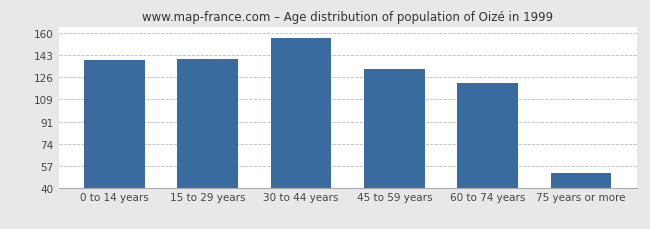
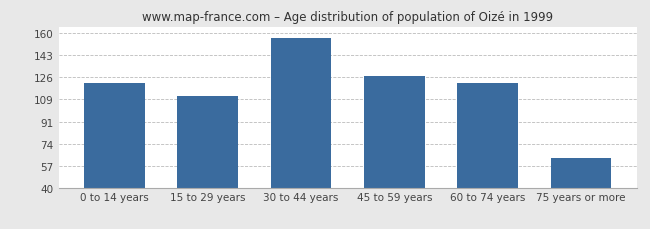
0 to 14 years: 139 -> 121
15 to 29 years: 140 -> 111
45 to 59 years: 132 -> 127
75 years or more: 51 -> 63
